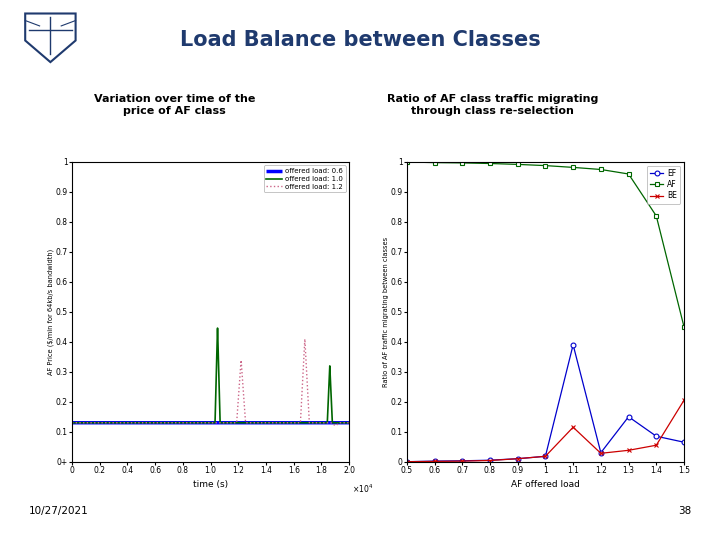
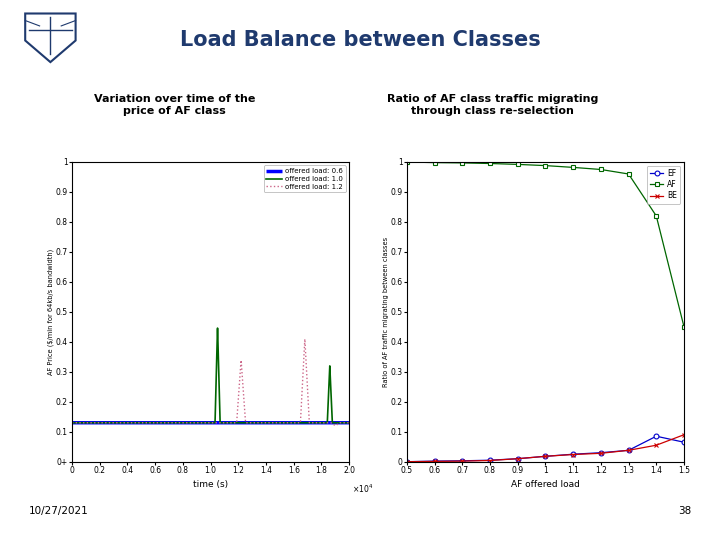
EF/1.1: 0.390 -> 0.025
BE/1.1: 0.115 -> 0.024
EF/1.3: 0.150 -> 0.038
BE/1.5: 0.205 -> 0.090
